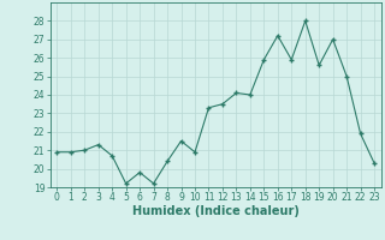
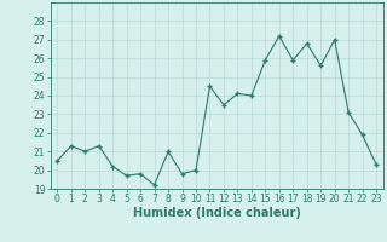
0: 20.9 -> 20.5
1: 20.9 -> 21.3
4: 20.7 -> 20.2
5: 19.2 -> 19.7
8: 20.4 -> 21.0
9: 21.5 -> 19.8
10: 20.9 -> 20.0
11: 23.3 -> 24.5
18: 28.0 -> 26.8
21: 25.0 -> 23.1
